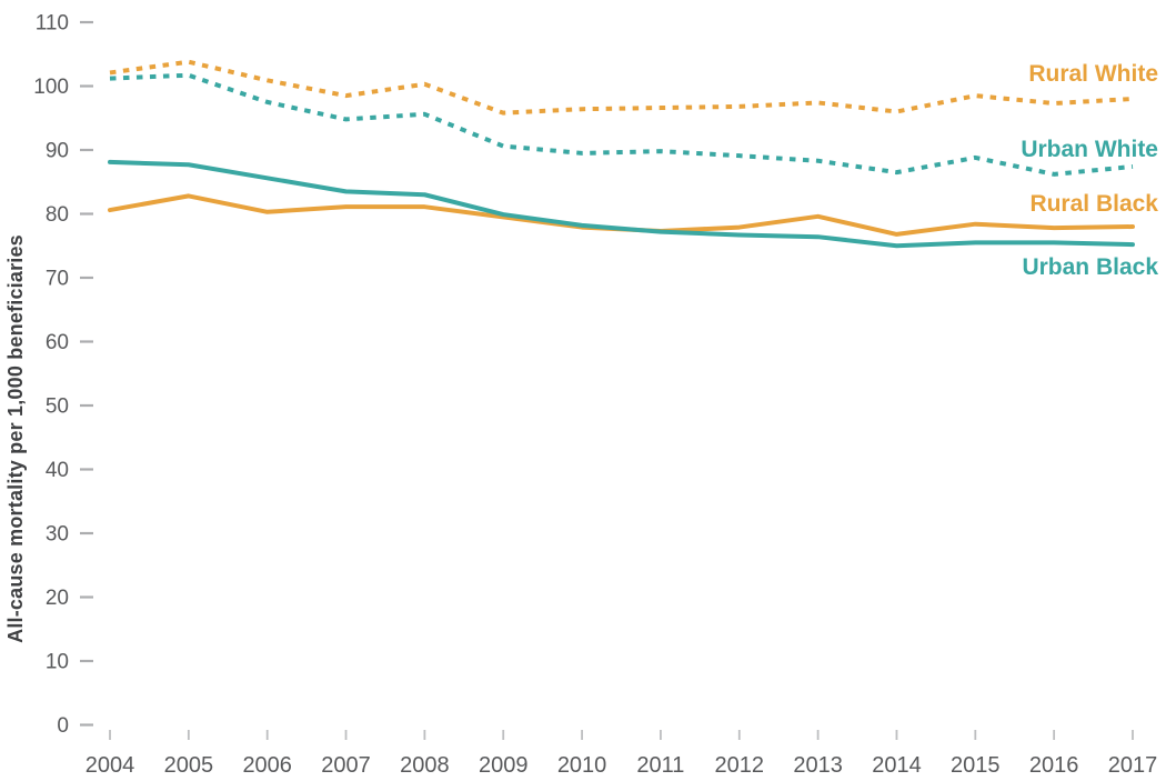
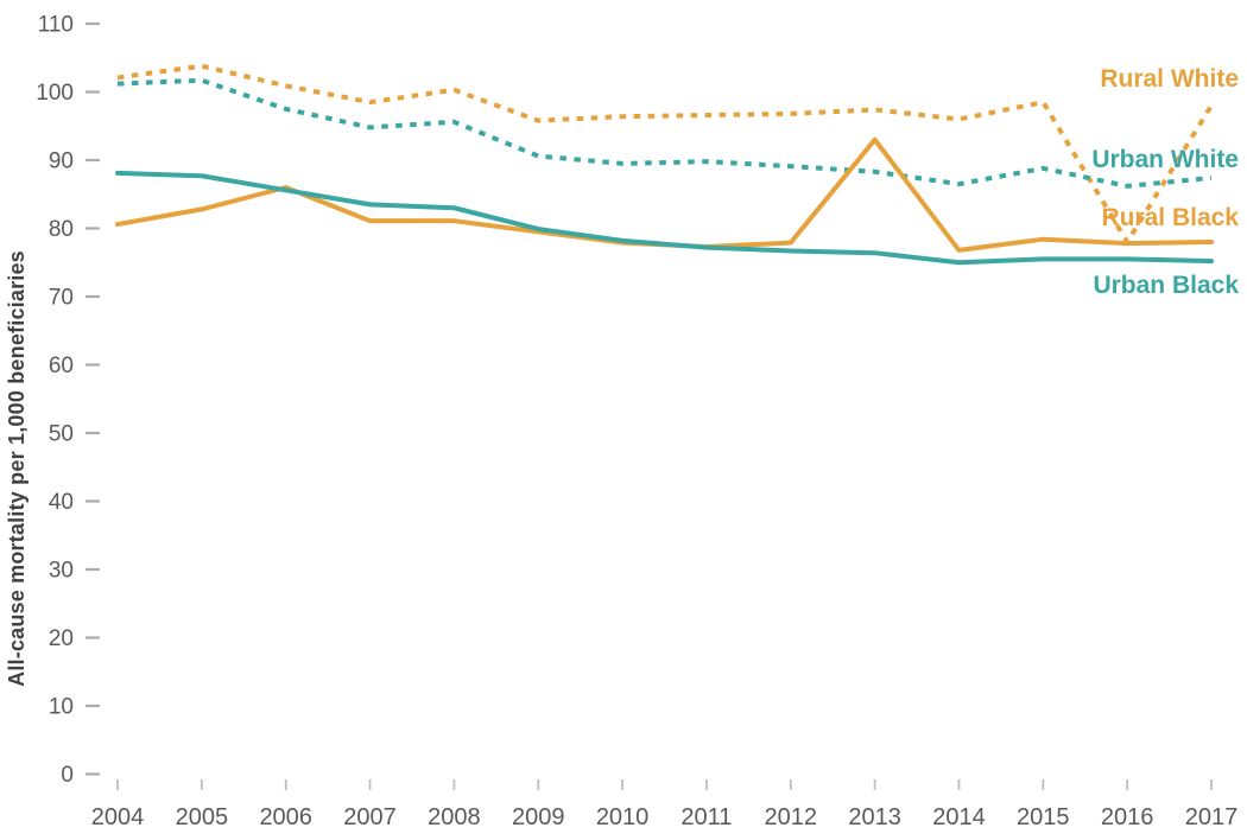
Rural Black/2006: 80 -> 86
Rural Black/2013: 80 -> 93
Rural White/2016: 97 -> 78
